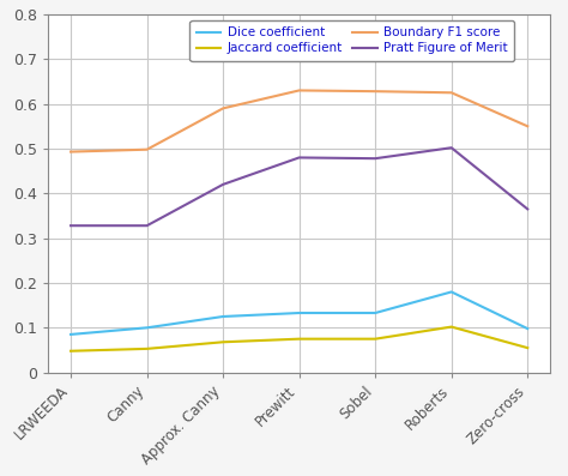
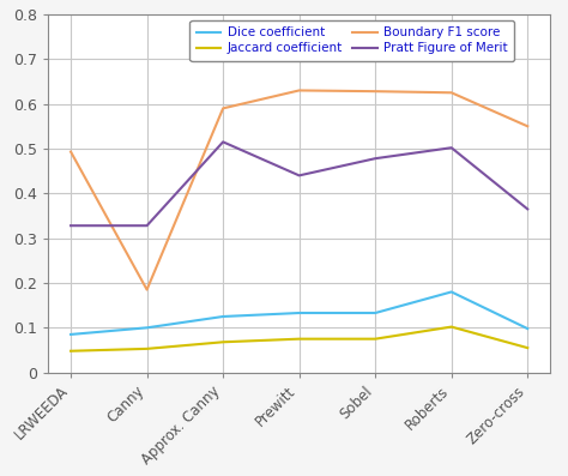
Boundary F1 score/Canny: 0.498 -> 0.185
Pratt Figure of Merit/Approx. Canny: 0.420 -> 0.515
Pratt Figure of Merit/Prewitt: 0.480 -> 0.440
